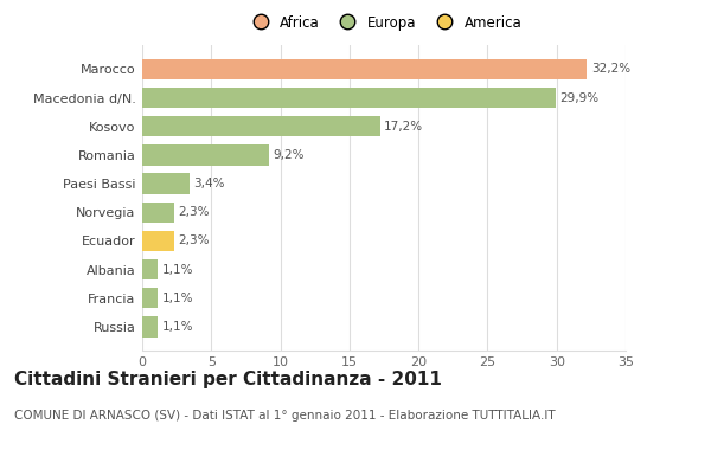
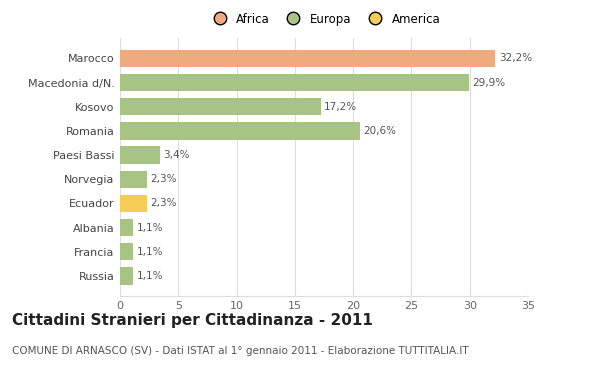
Romania: 9,2% -> 20,6%
